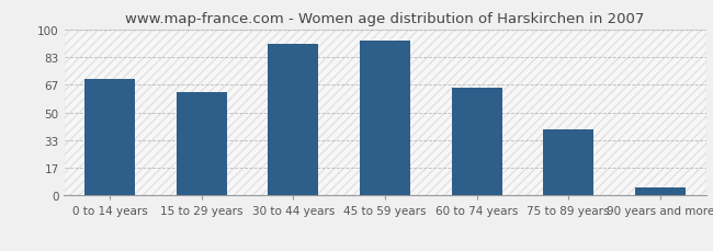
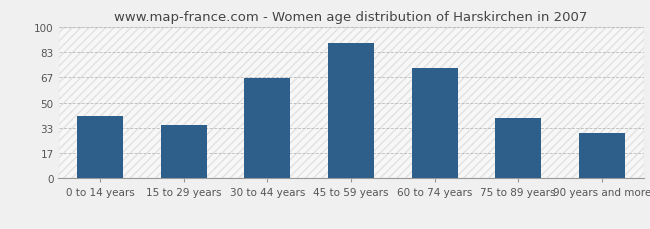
0 to 14 years: 70 -> 41
15 to 29 years: 62 -> 35
30 to 44 years: 91 -> 66
45 to 59 years: 93 -> 89
60 to 74 years: 65 -> 73
90 years and more: 5 -> 30
